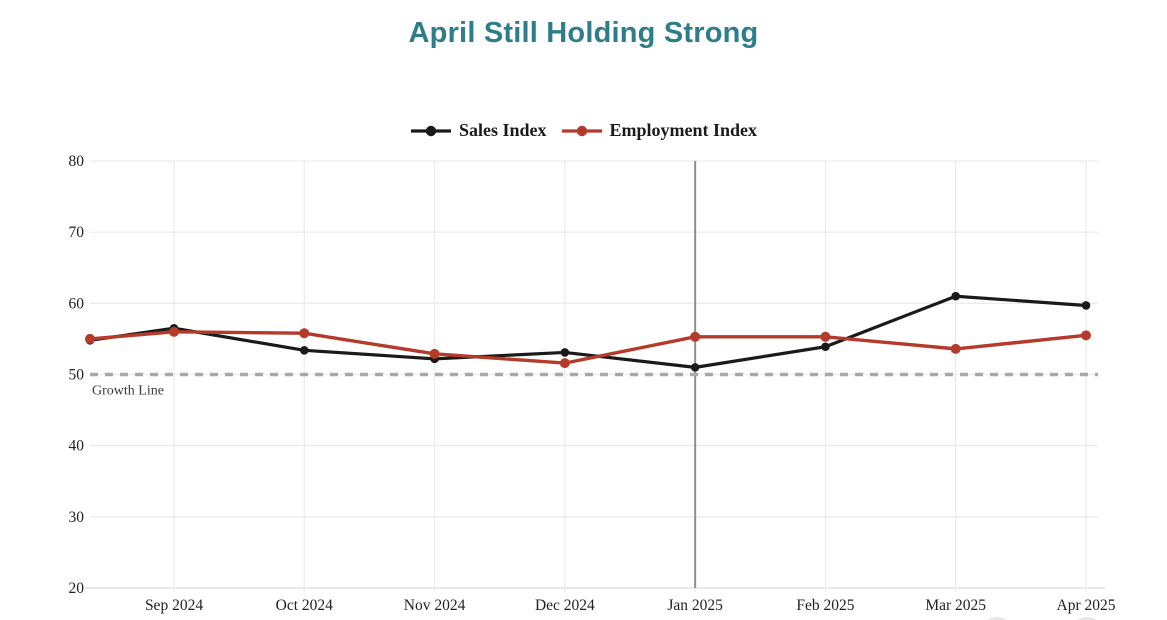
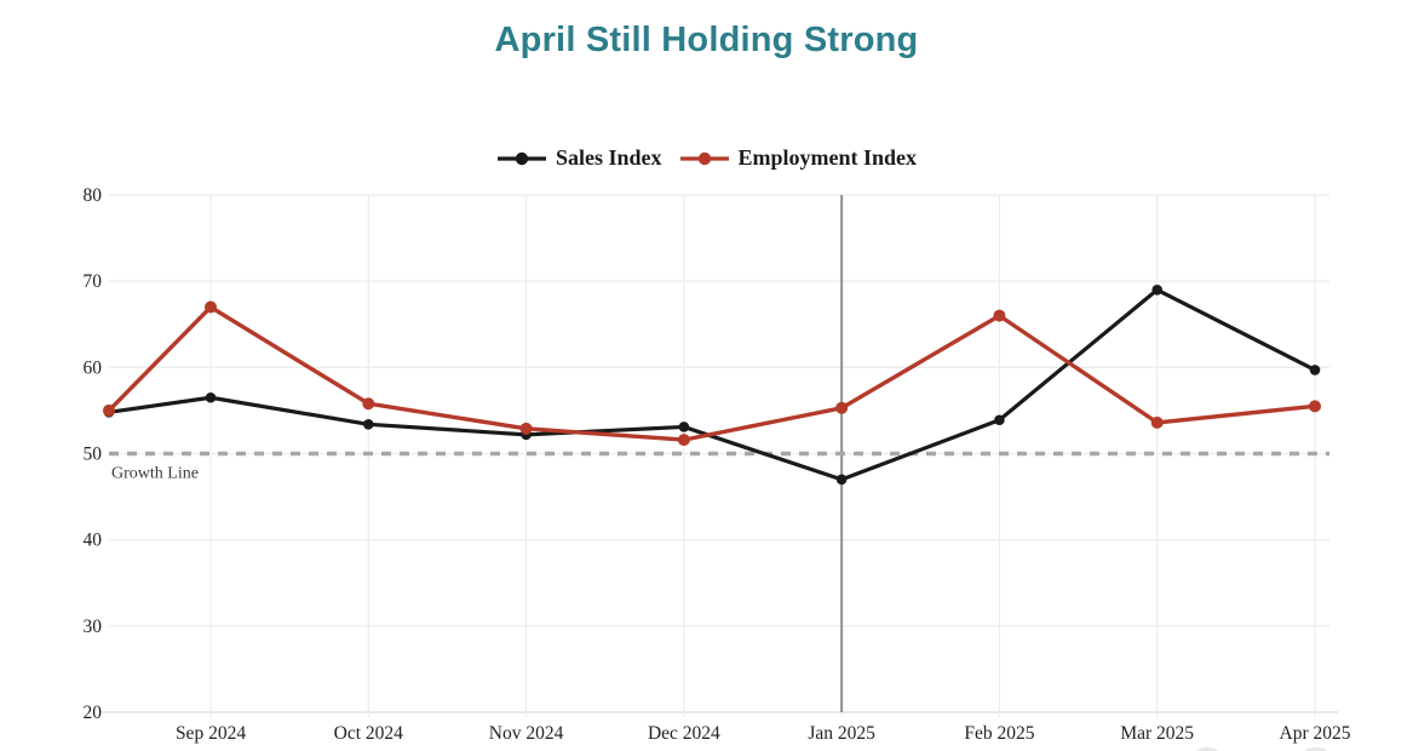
Employment Index/Sep 2024: 56 -> 67
Sales Index/Jan 2025: 51 -> 47
Employment Index/Feb 2025: 55 -> 66
Sales Index/Mar 2025: 61 -> 69
